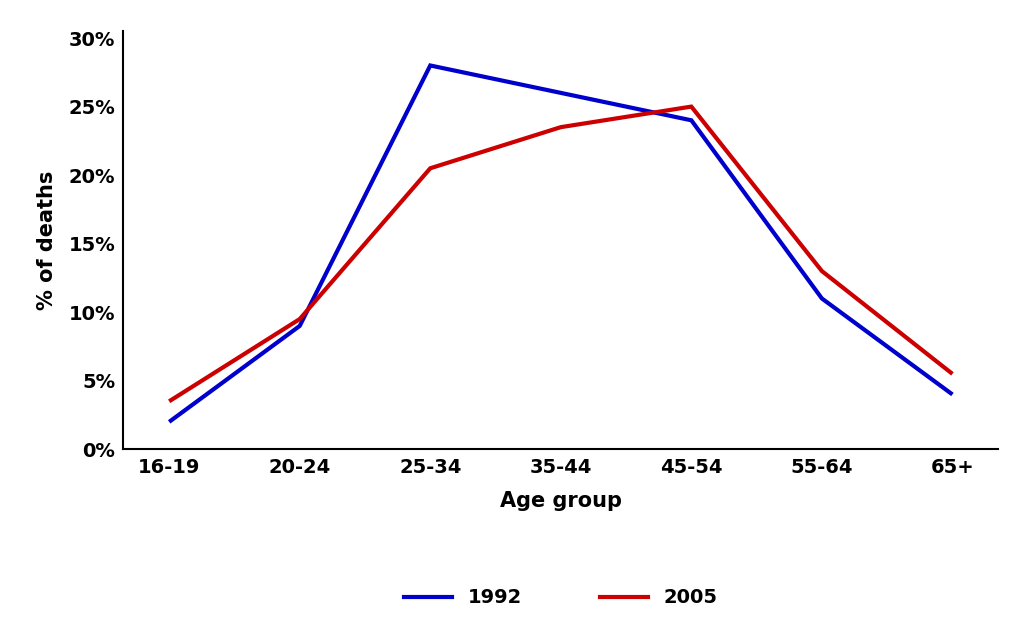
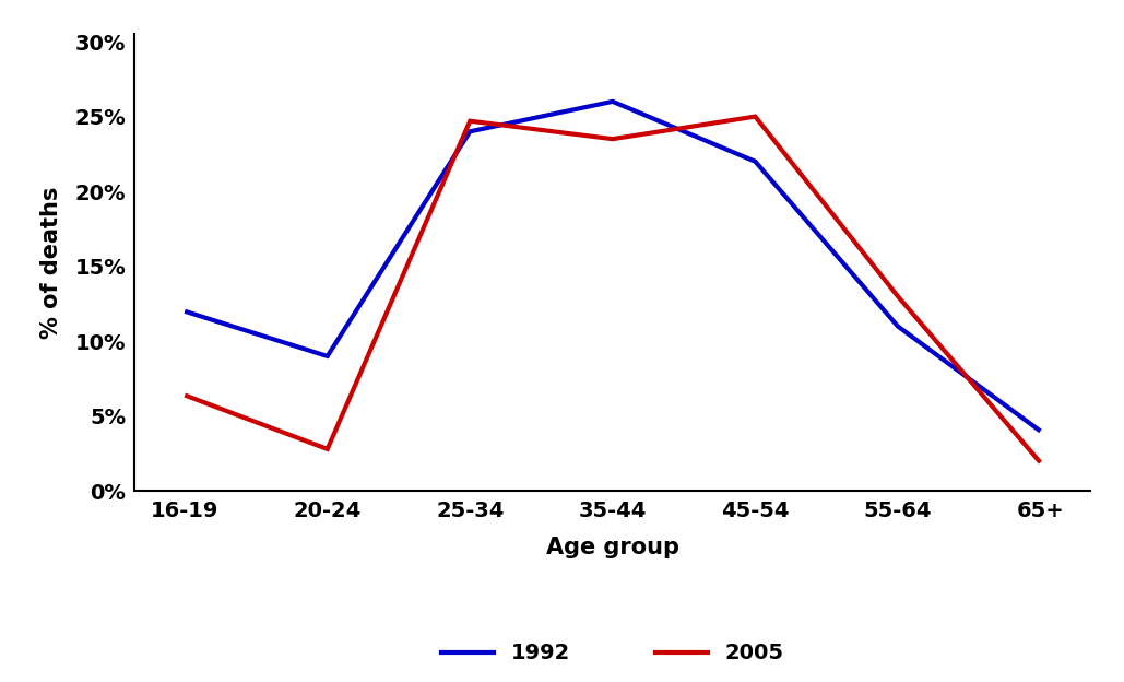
1992/16-19: 2% -> 12%
2005/16-19: 3.5% -> 6.4%
2005/20-24: 9.5% -> 2.8%
1992/25-34: 28% -> 24%
2005/25-34: 20.5% -> 24.7%
1992/45-54: 24% -> 22%
2005/65+: 5.5% -> 1.9%
